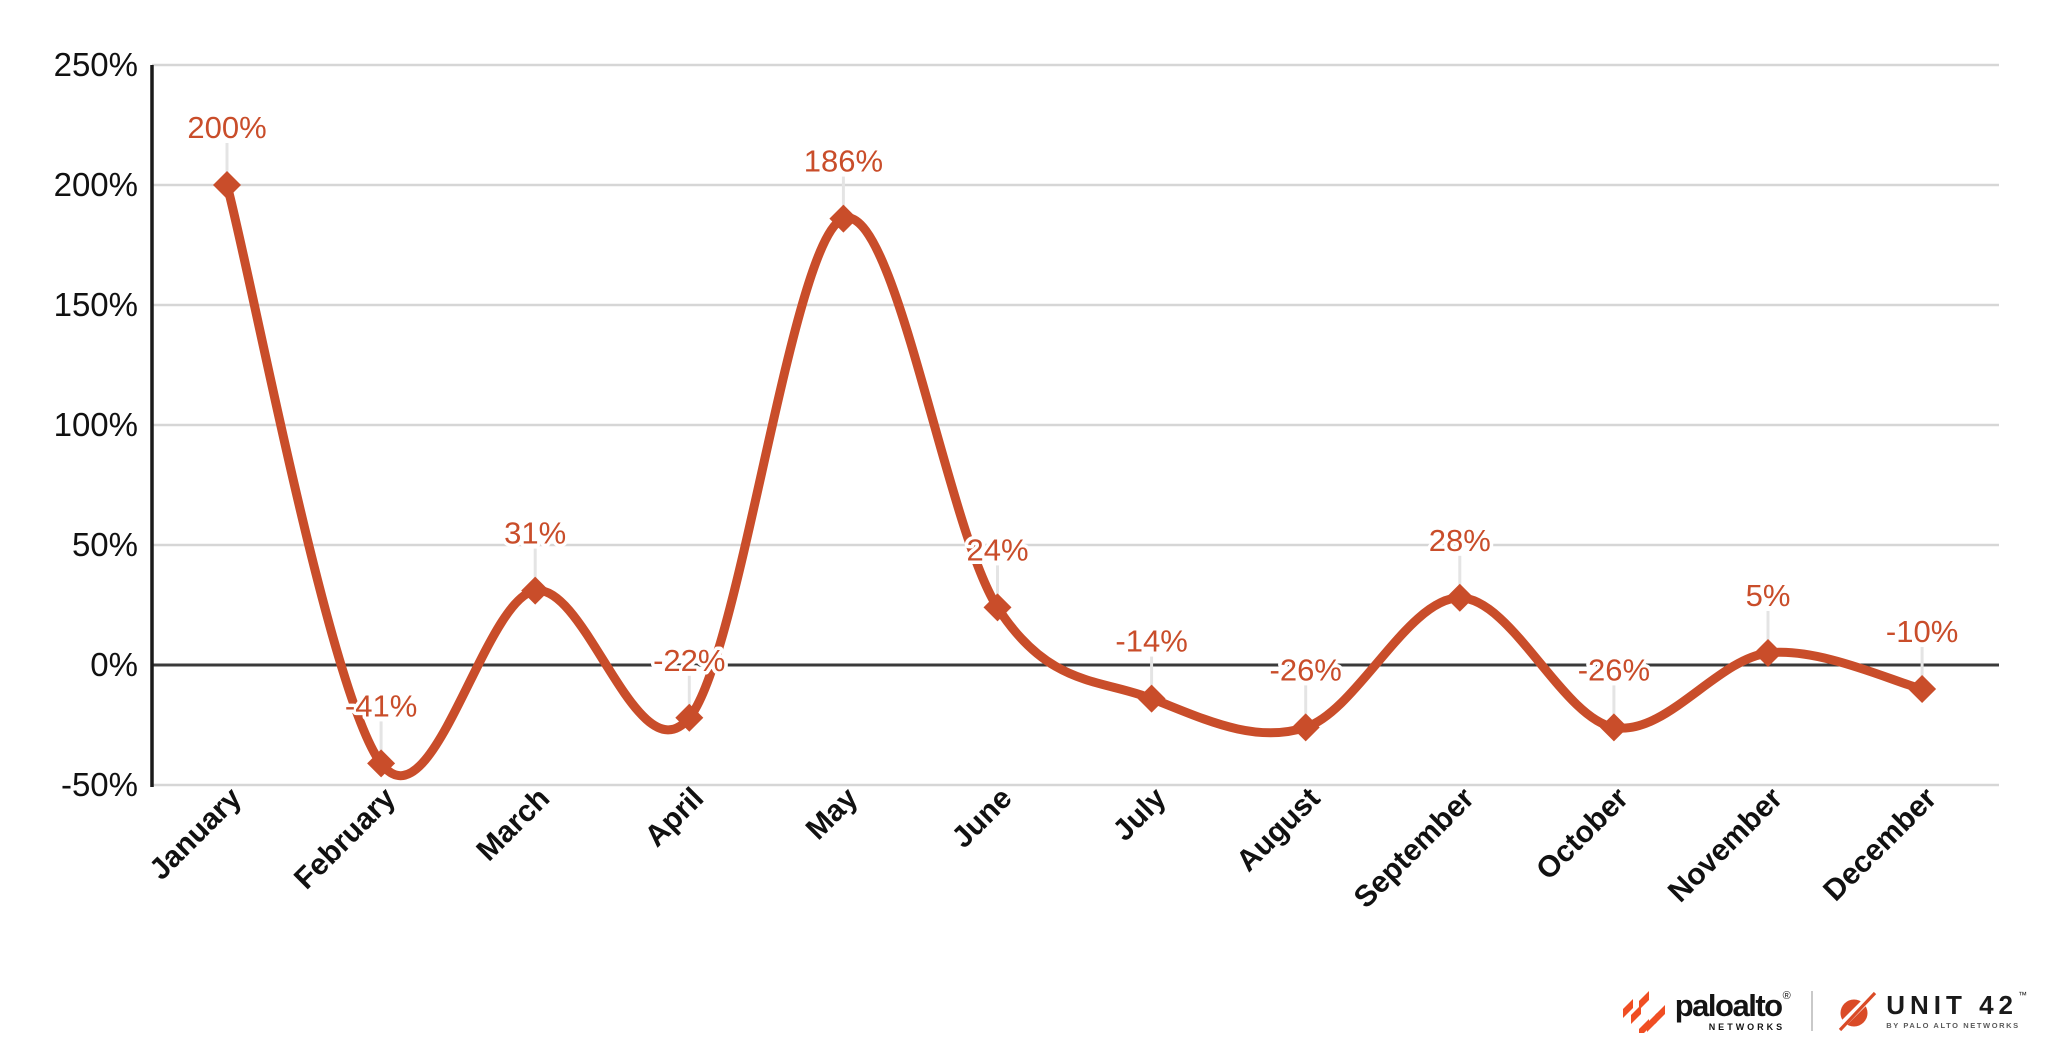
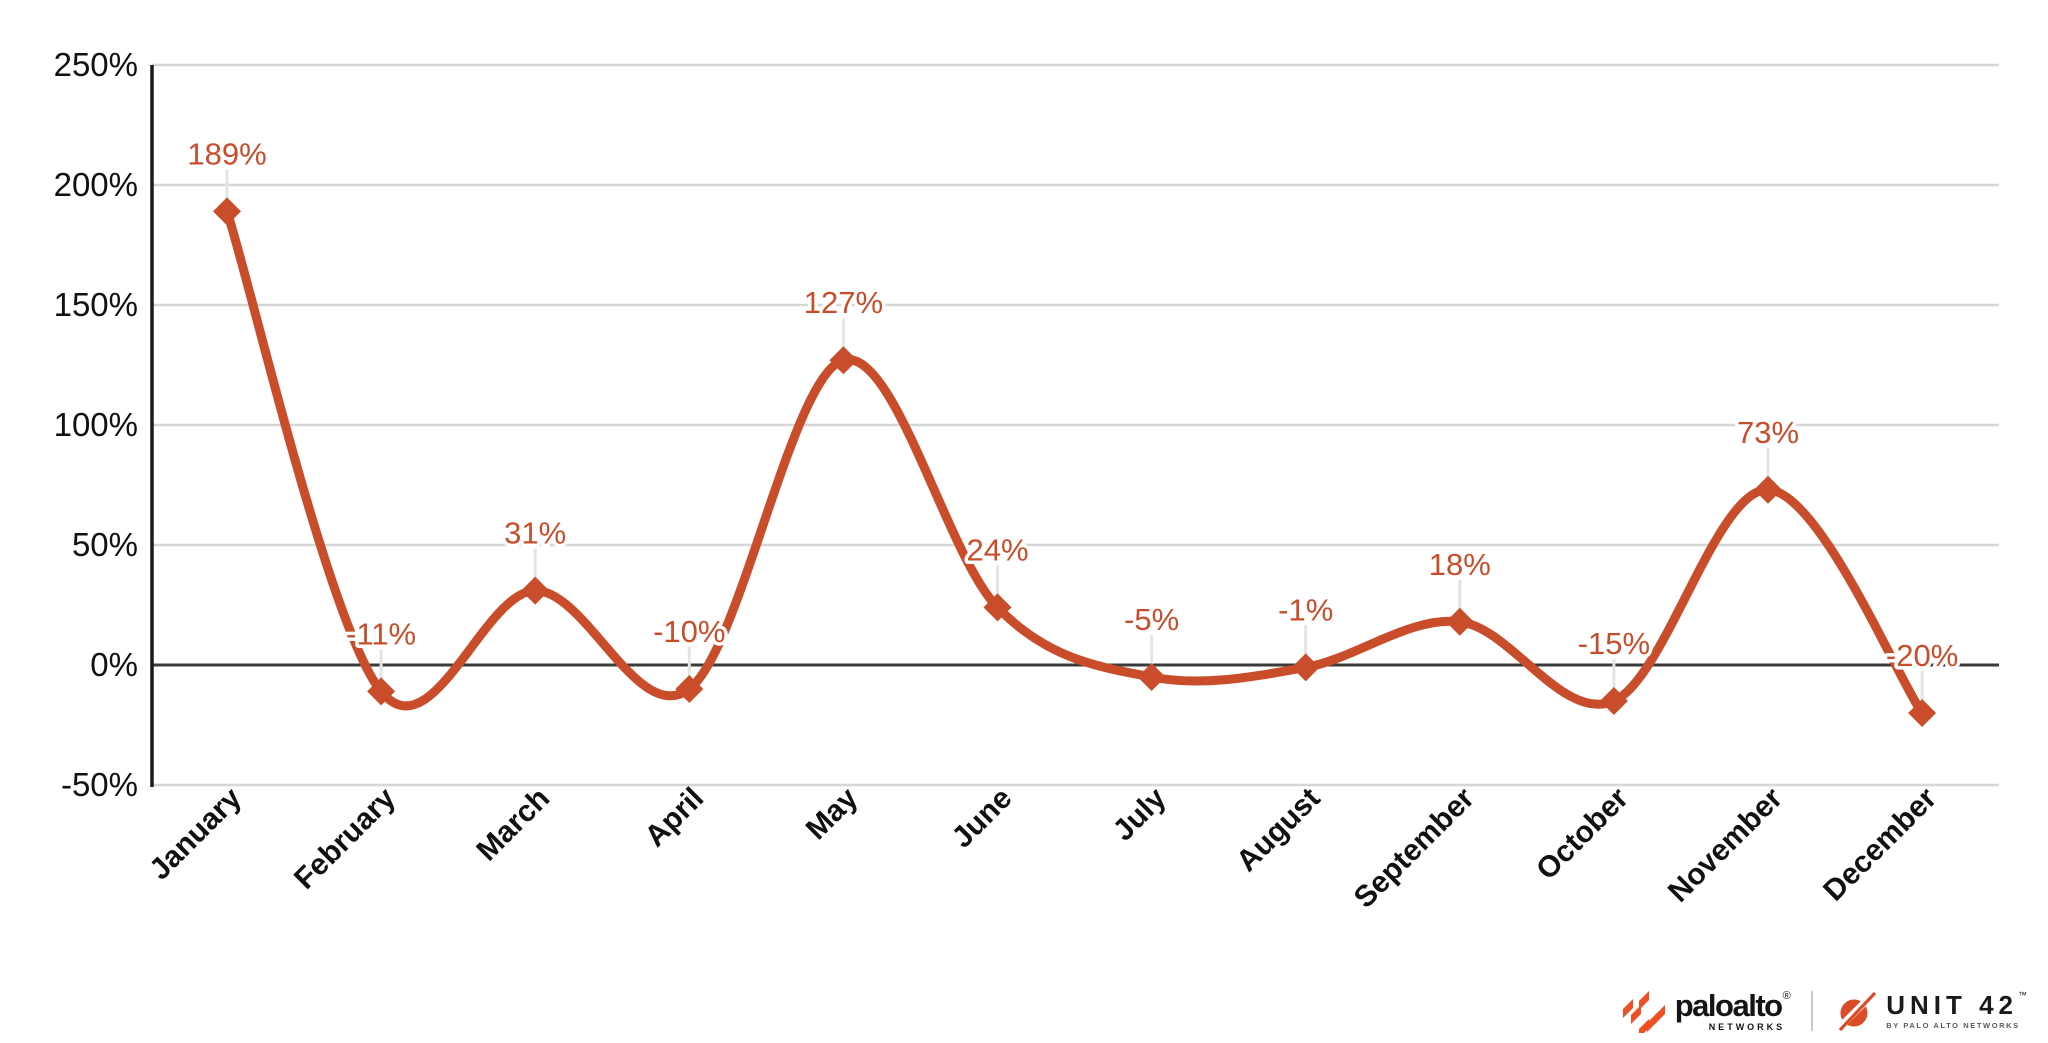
January: 200% -> 189%
February: -41% -> -11%
April: -22% -> -10%
May: 186% -> 127%
July: -14% -> -5%
August: -26% -> -1%
September: 28% -> 18%
October: -26% -> -15%
November: 5% -> 73%
December: -10% -> -20%
